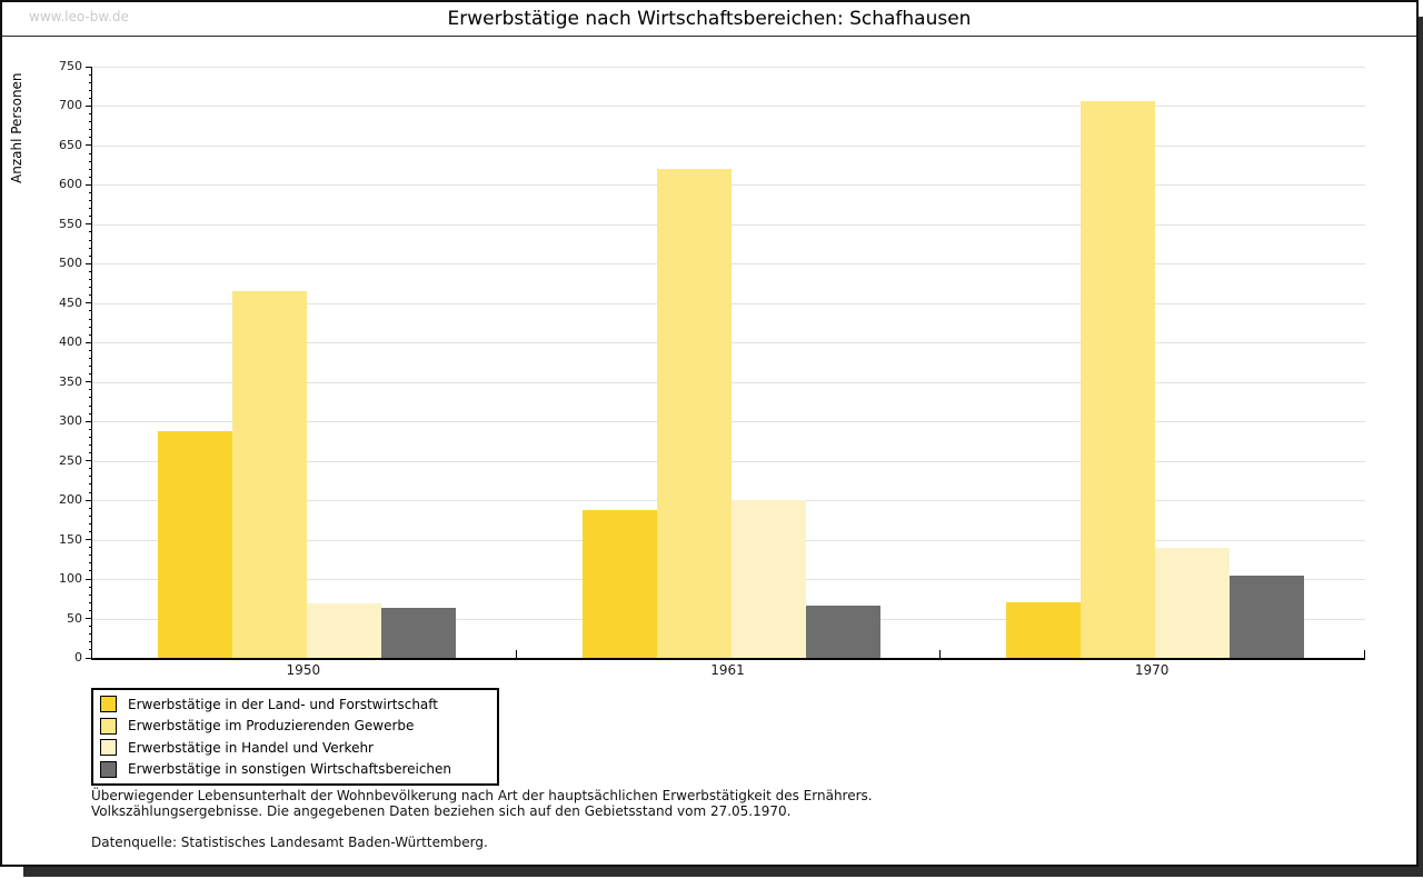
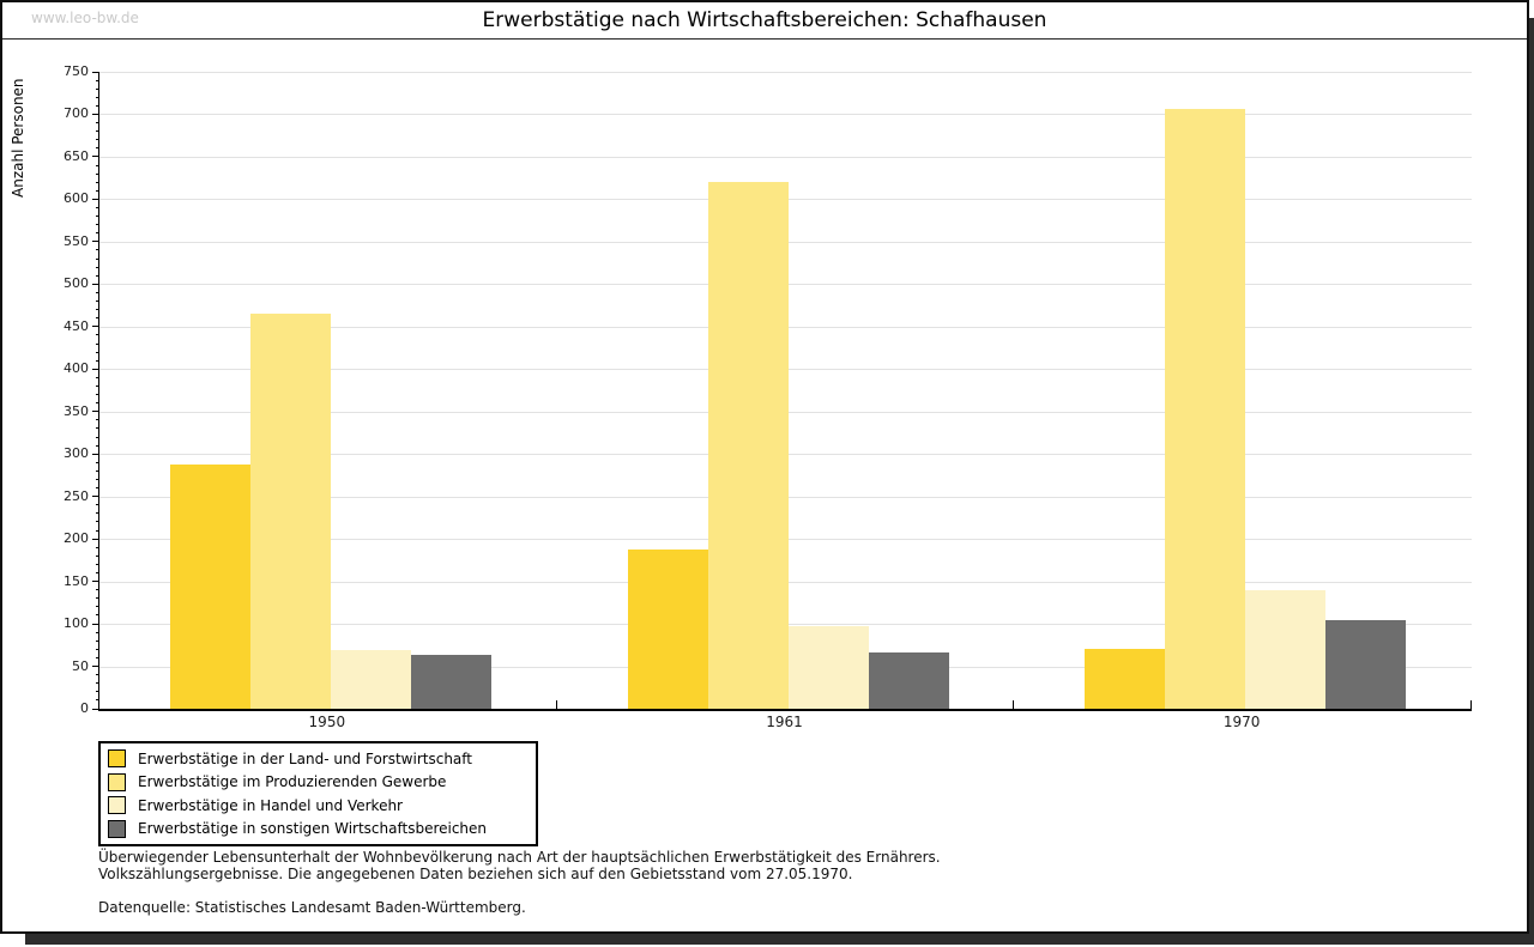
Erwerbstätige in Handel und Verkehr/1961: 200 -> 100
